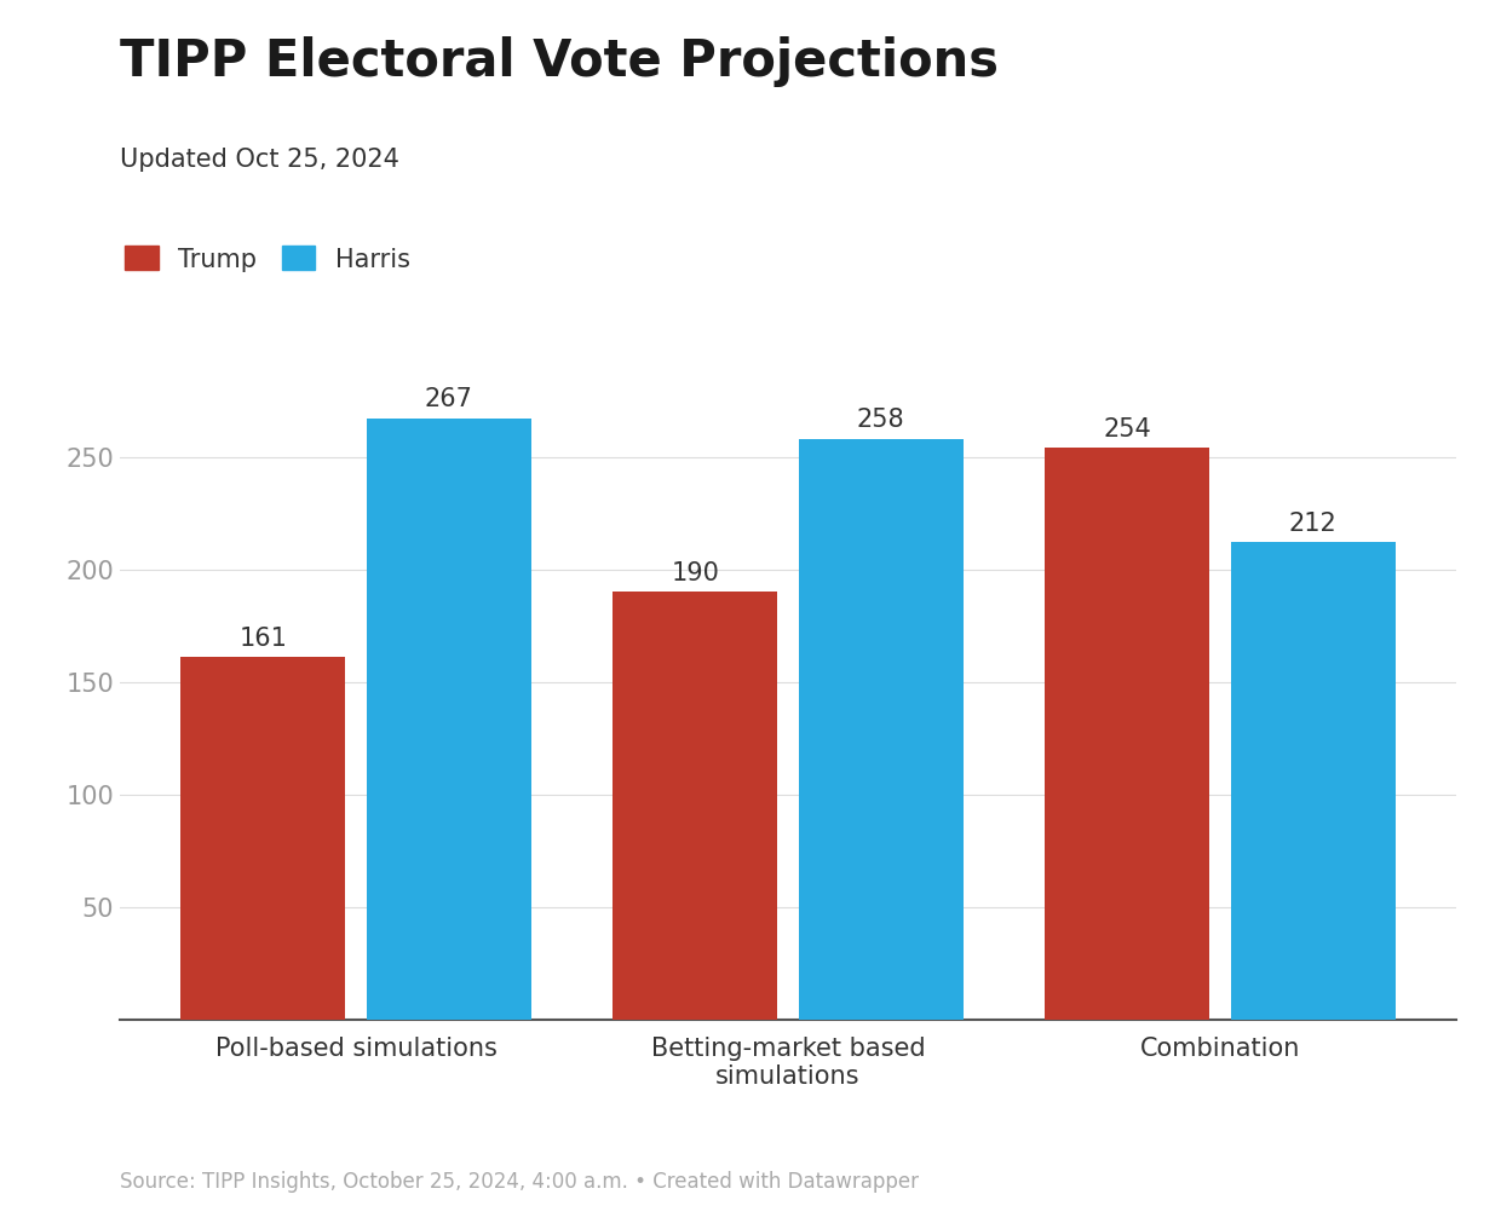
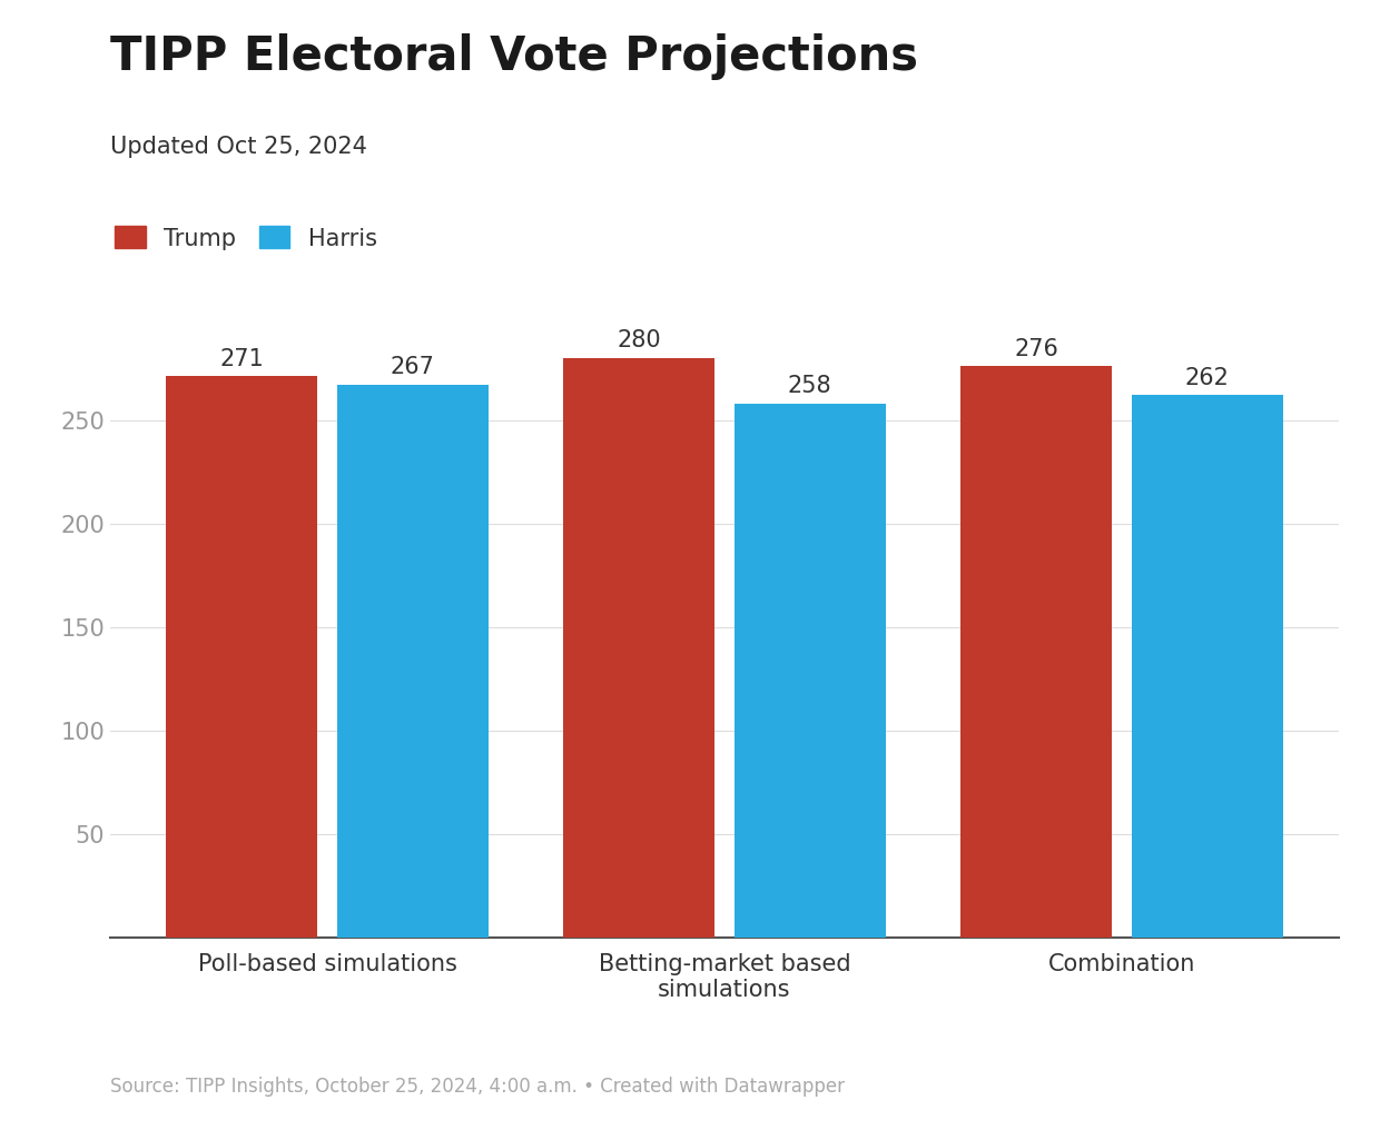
Trump/Poll-based simulations: 161 -> 271
Trump/Betting-market based simulations: 190 -> 280
Trump/Combination: 254 -> 276
Harris/Combination: 212 -> 262
